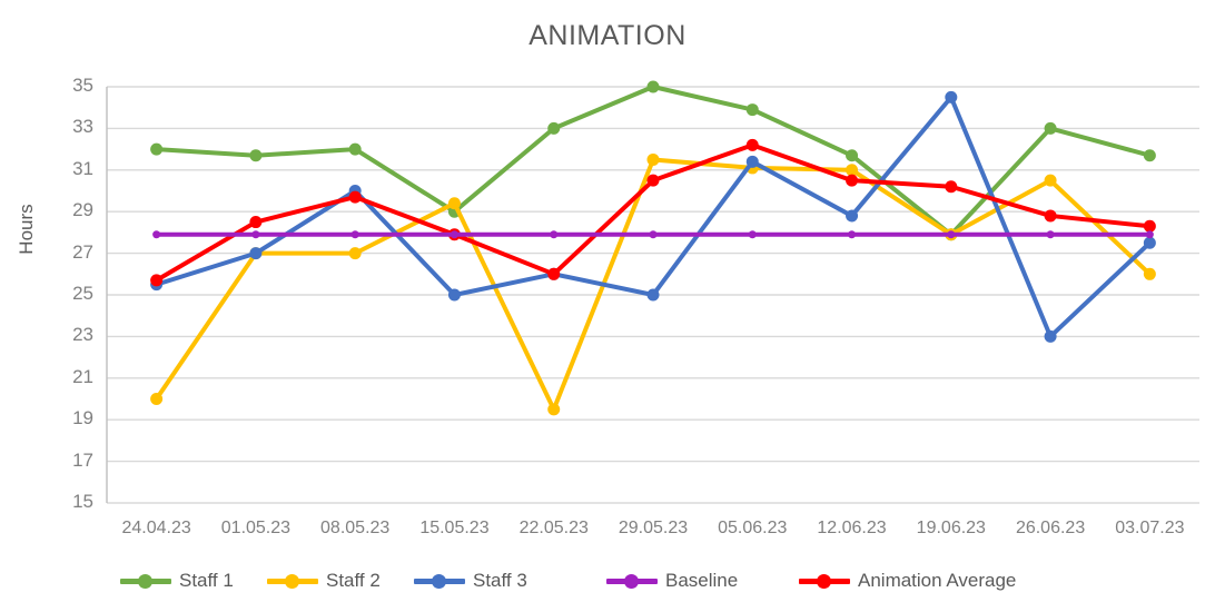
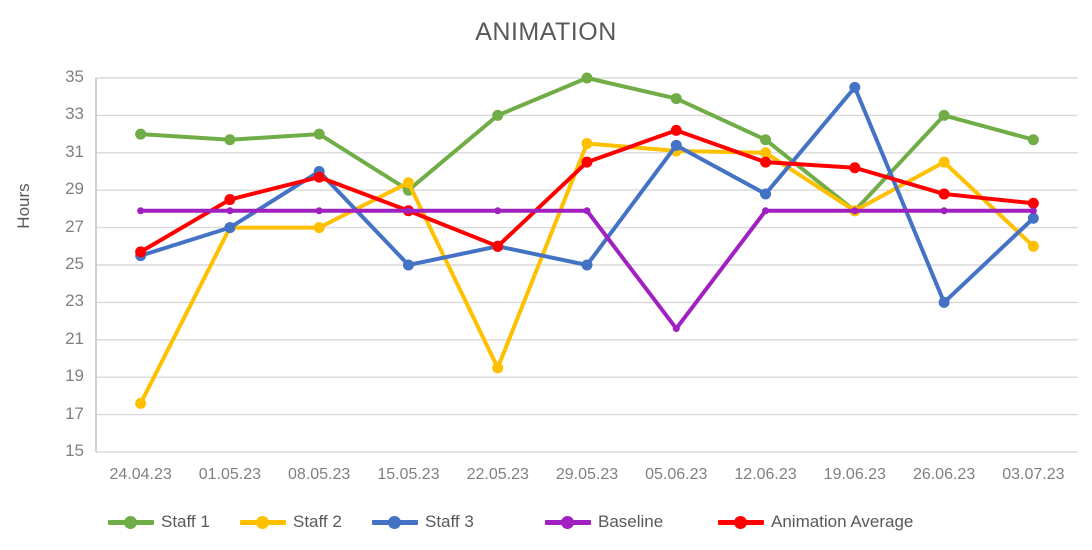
Staff 2/24.04.23: 20.0 -> 17.6
Baseline/05.06.23: 27.9 -> 21.6
